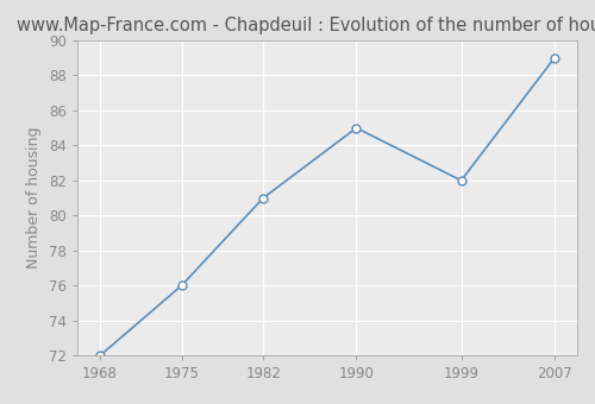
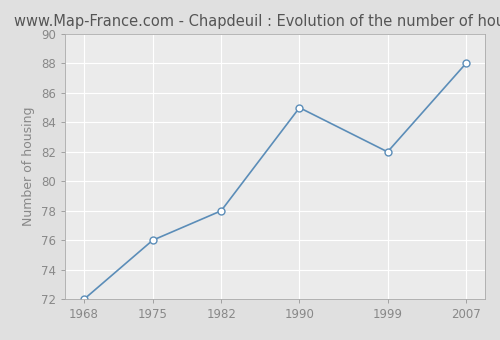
1982: 81 -> 78
2007: 89 -> 88
